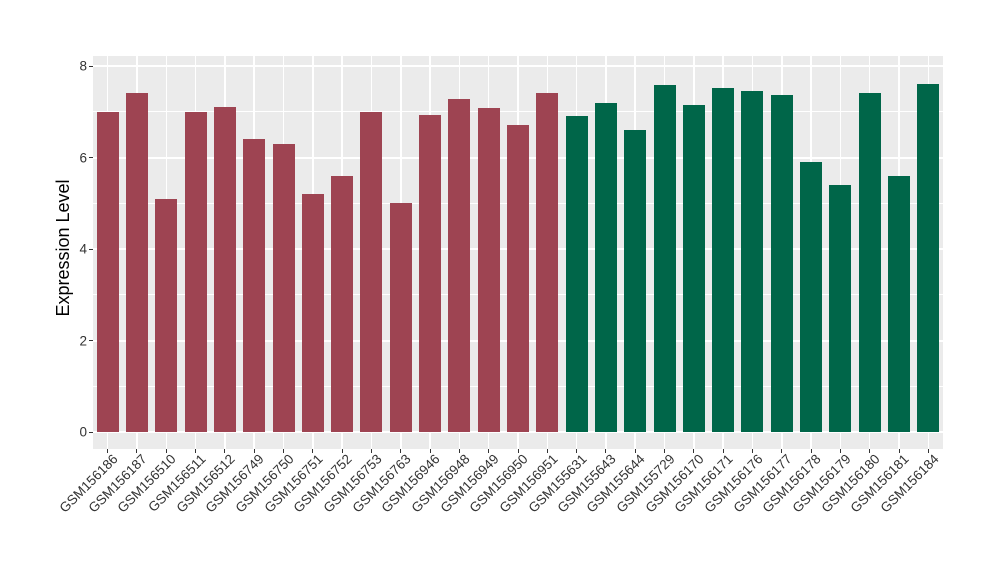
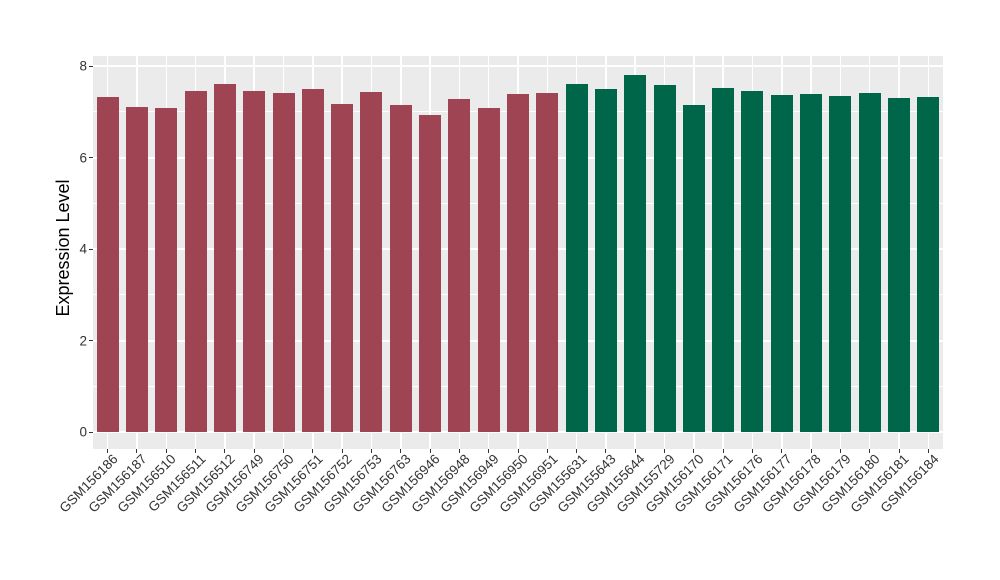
GSM156186: 7.0 -> 7.3
GSM156187: 7.4 -> 7.1
GSM156510: 5.1 -> 7.1
GSM156511: 7.0 -> 7.5
GSM156512: 7.1 -> 7.6
GSM156749: 6.4 -> 7.5
GSM156750: 6.3 -> 7.4
GSM156751: 5.2 -> 7.5
GSM156752: 5.6 -> 7.2
GSM156753: 7.0 -> 7.4
GSM156763: 5.0 -> 7.2
GSM156950: 6.7 -> 7.4
GSM155631: 6.9 -> 7.6
GSM155643: 7.2 -> 7.5
GSM155644: 6.6 -> 7.8
GSM156178: 5.9 -> 7.4
GSM156179: 5.4 -> 7.3
GSM156181: 5.6 -> 7.3
GSM156184: 7.6 -> 7.3
